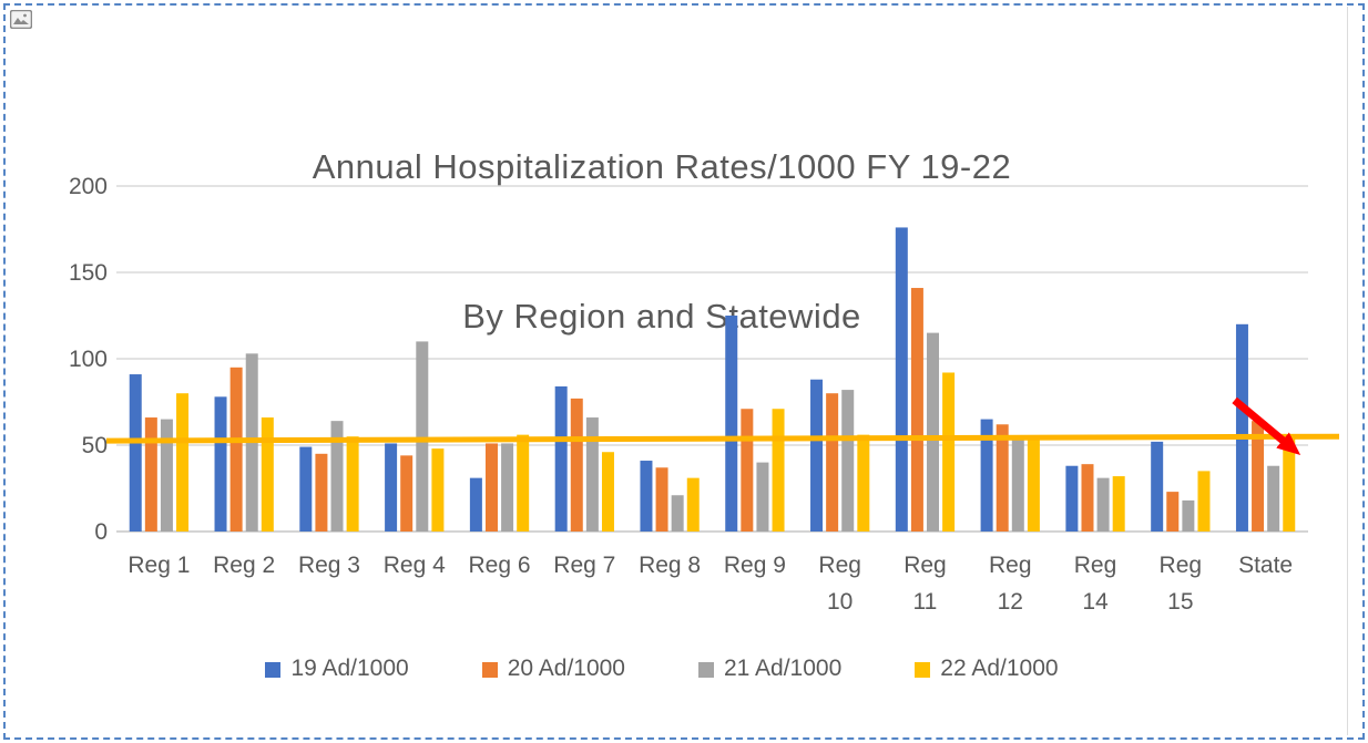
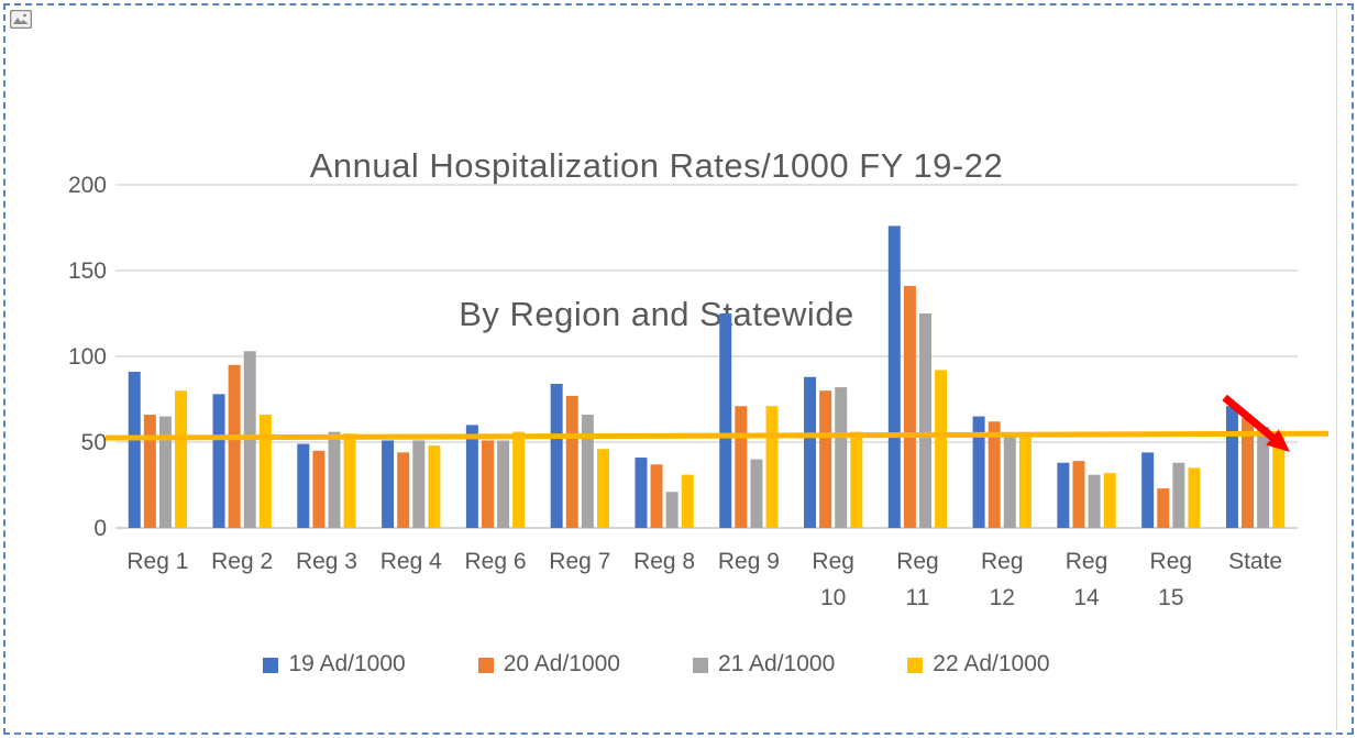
21 Ad/1000/Reg 3: 64 -> 56
21 Ad/1000/Reg 4: 110 -> 51
19 Ad/1000/Reg 6: 31 -> 60
21 Ad/1000/Reg 11: 115 -> 125
19 Ad/1000/Reg 15: 52 -> 44
21 Ad/1000/Reg 15: 18 -> 38
19 Ad/1000/State: 120 -> 71
21 Ad/1000/State: 38 -> 59
